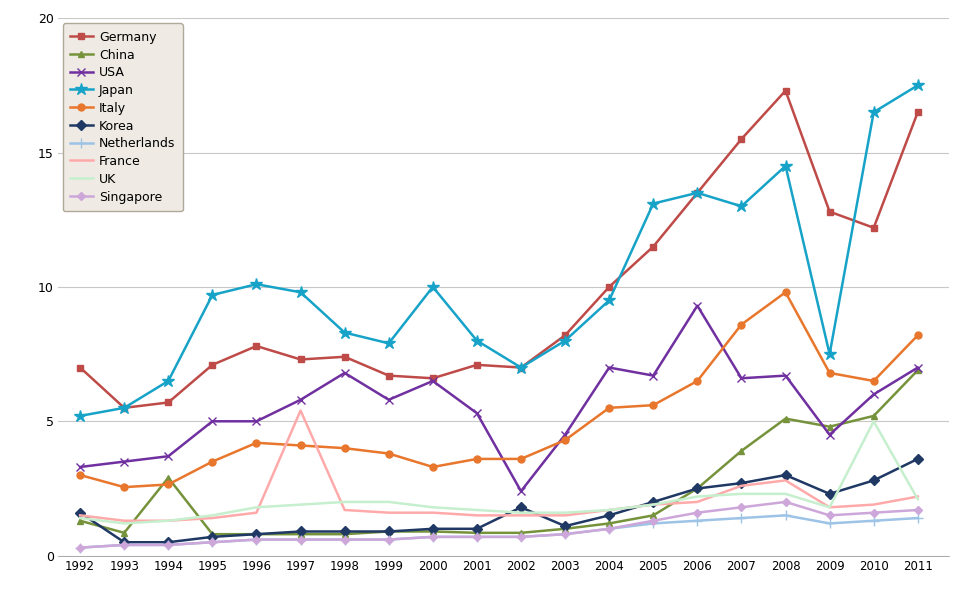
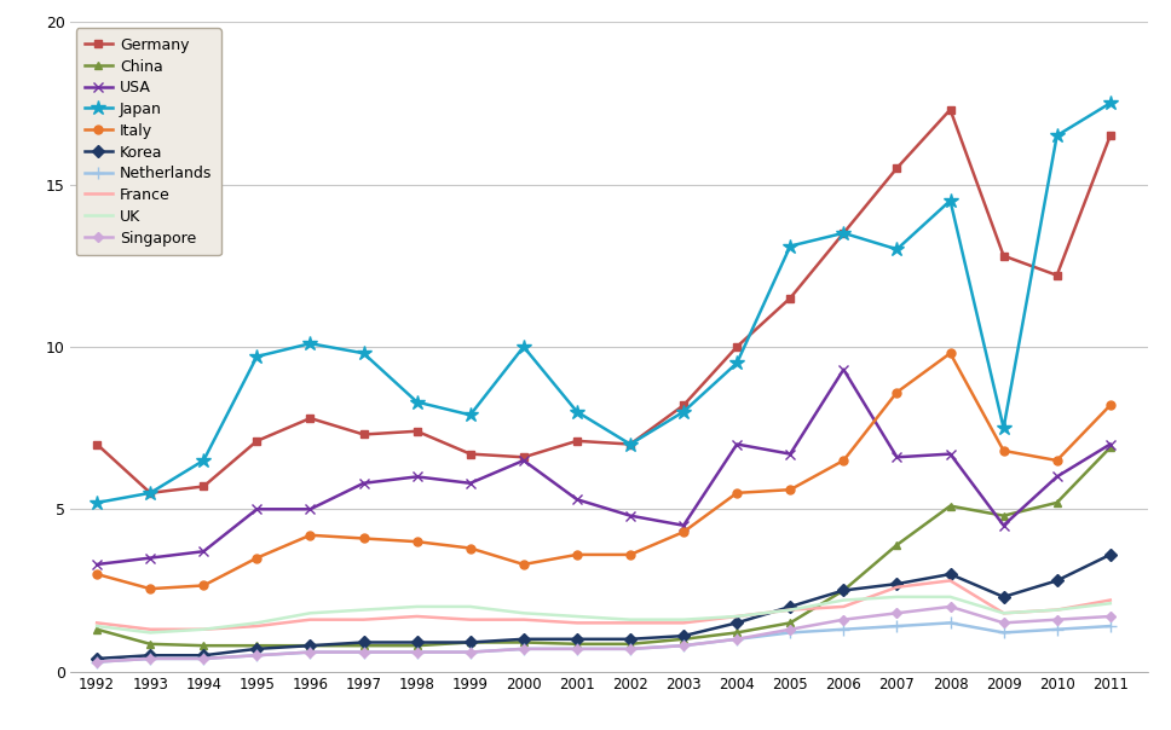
Korea/1992: 1.6 -> 0.4
China/1994: 2.90 -> 0.80
France/1997: 5.4 -> 1.6
USA/1998: 6.8 -> 6.0
USA/2002: 2.4 -> 4.8
Korea/2002: 1.8 -> 1.0
UK/2010: 5.0 -> 1.9
